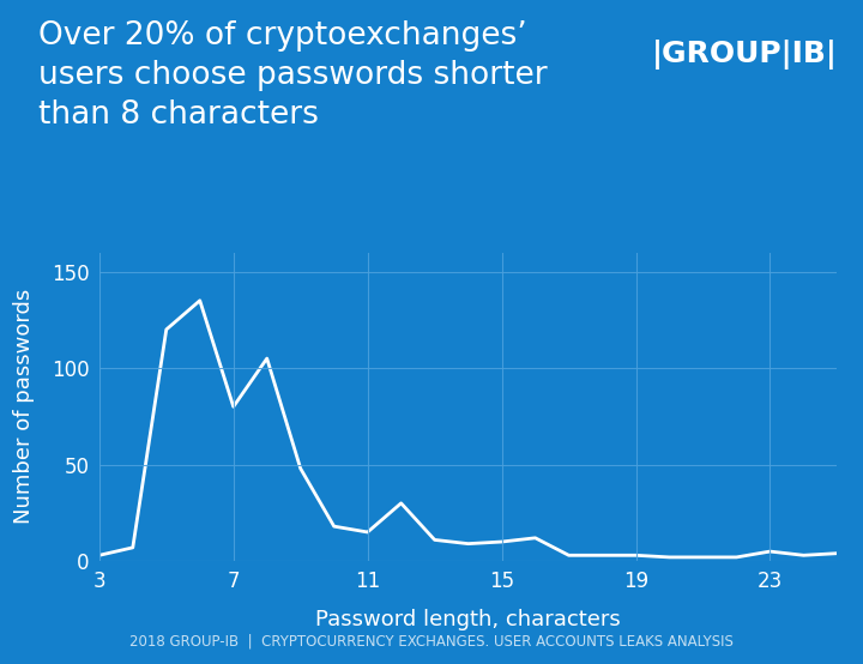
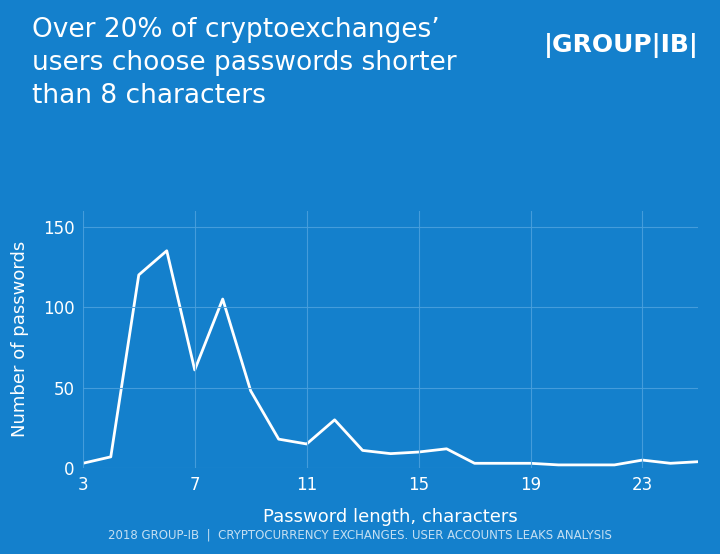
7: 80 -> 61
